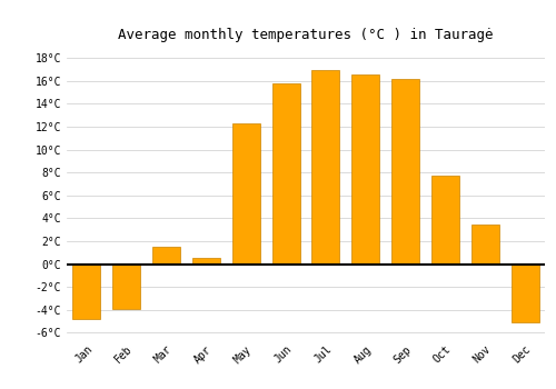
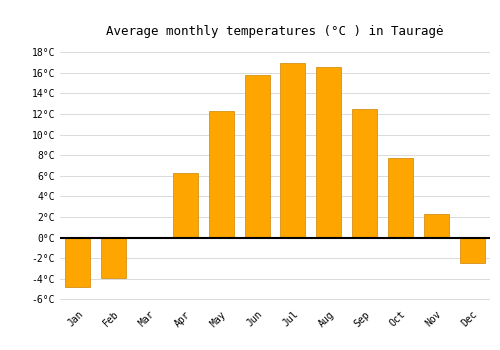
Mar: 1.5°C -> 0.1°C
Apr: 0.5°C -> 6.3°C
Sep: 16.2°C -> 12.5°C
Nov: 3.5°C -> 2.3°C
Dec: -5.1°C -> -2.5°C
